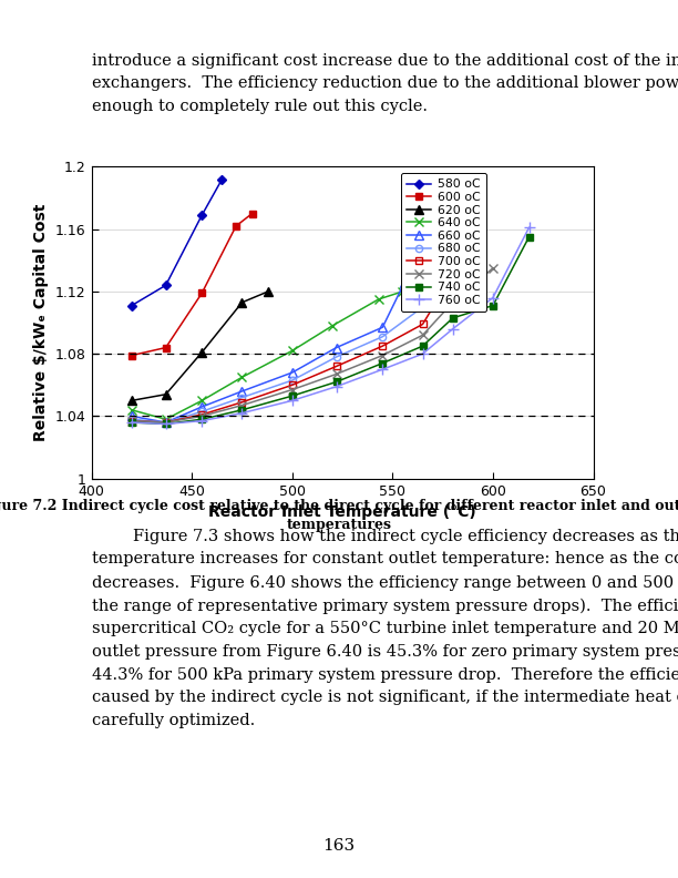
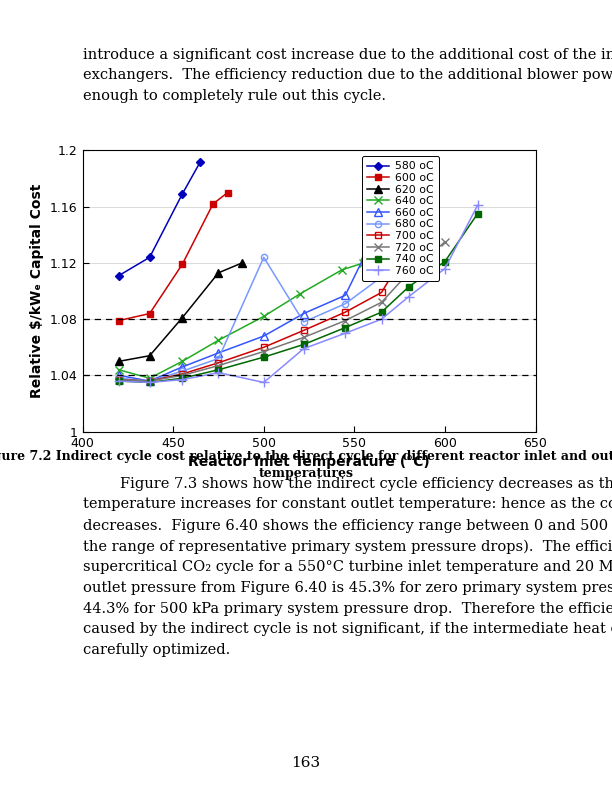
680 oC/500: 1.063 -> 1.124
760 oC/500: 1.050 -> 1.035
740 oC/600: 1.111 -> 1.121
